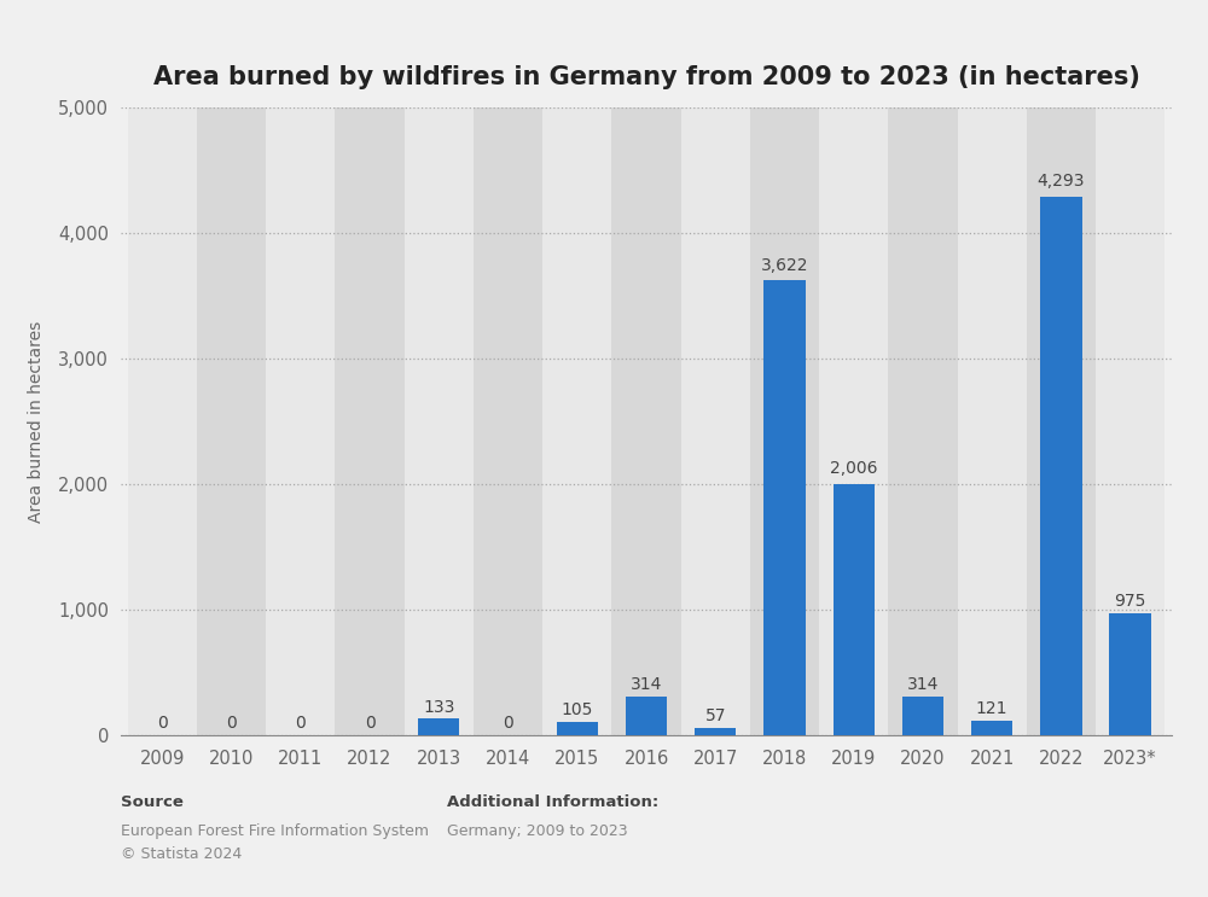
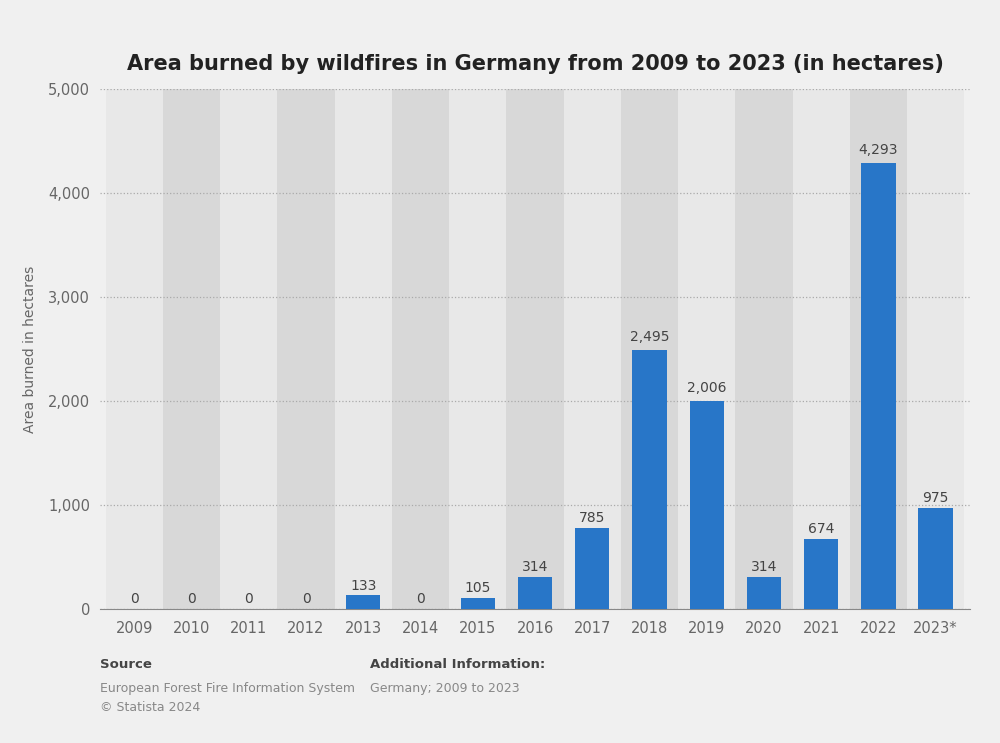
2017: 57 -> 785
2018: 3,622 -> 2,495
2021: 121 -> 674
